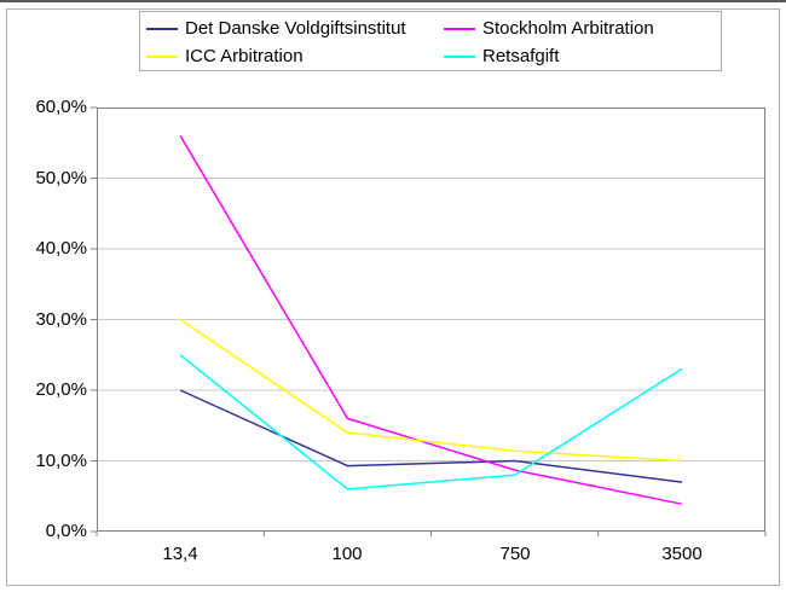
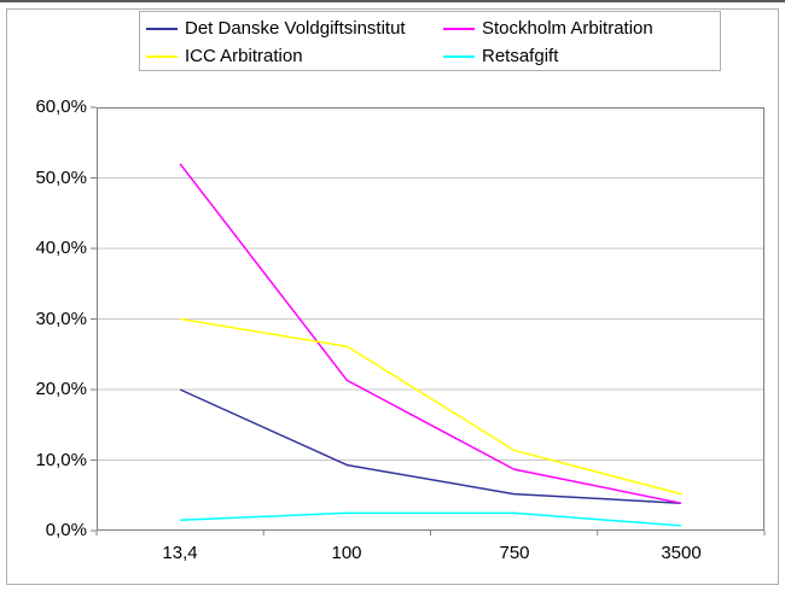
Stockholm Arbitration/13,4: 56% -> 52%
Retsafgift/13,4: 25% -> 2%
Stockholm Arbitration/100: 16% -> 21%
ICC Arbitration/100: 14% -> 26%
Retsafgift/100: 6% -> 2%
Det Danske Voldgiftsinstitut/750: 10% -> 5%
Retsafgift/750: 8% -> 2%
Det Danske Voldgiftsinstitut/3500: 7% -> 4%
ICC Arbitration/3500: 10% -> 5%
Retsafgift/3500: 23% -> 1%
